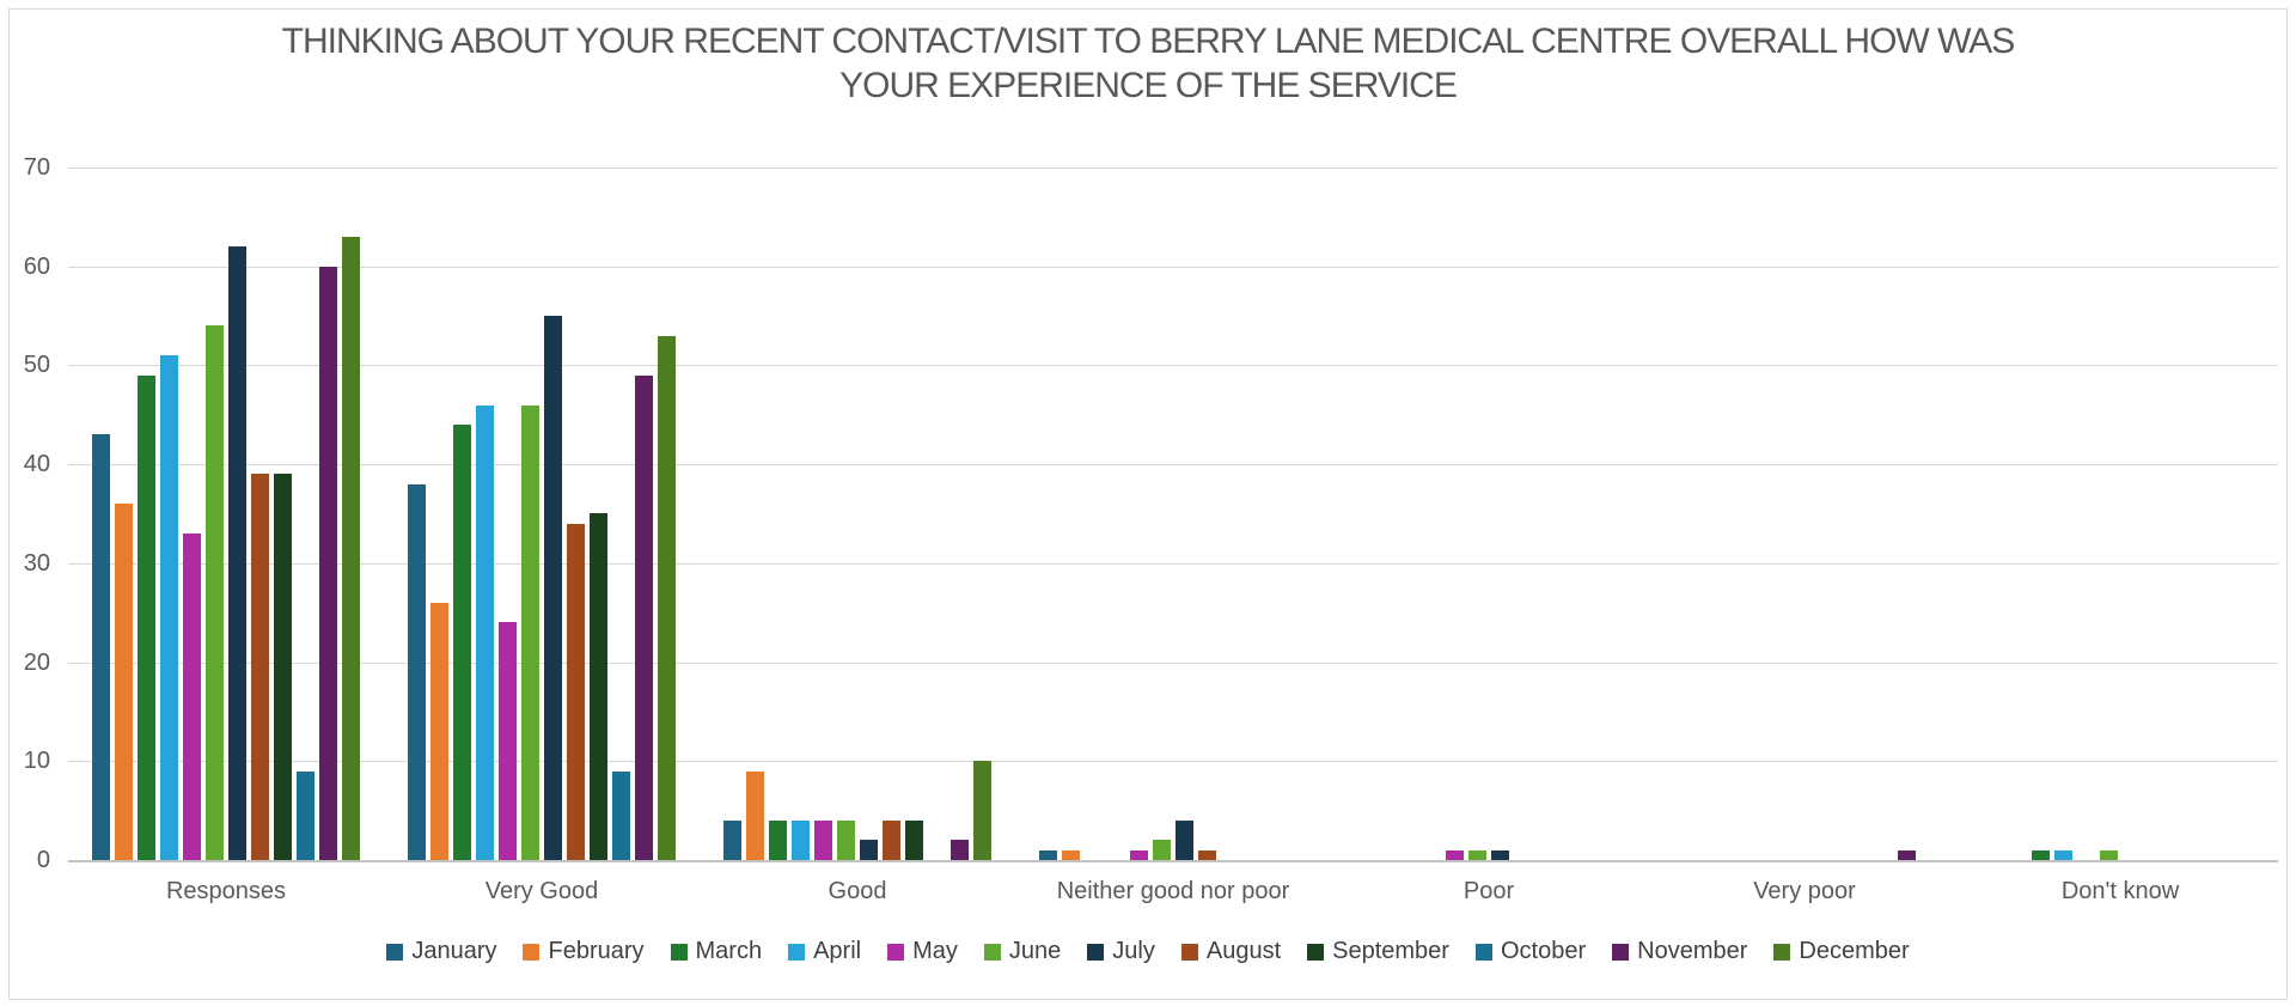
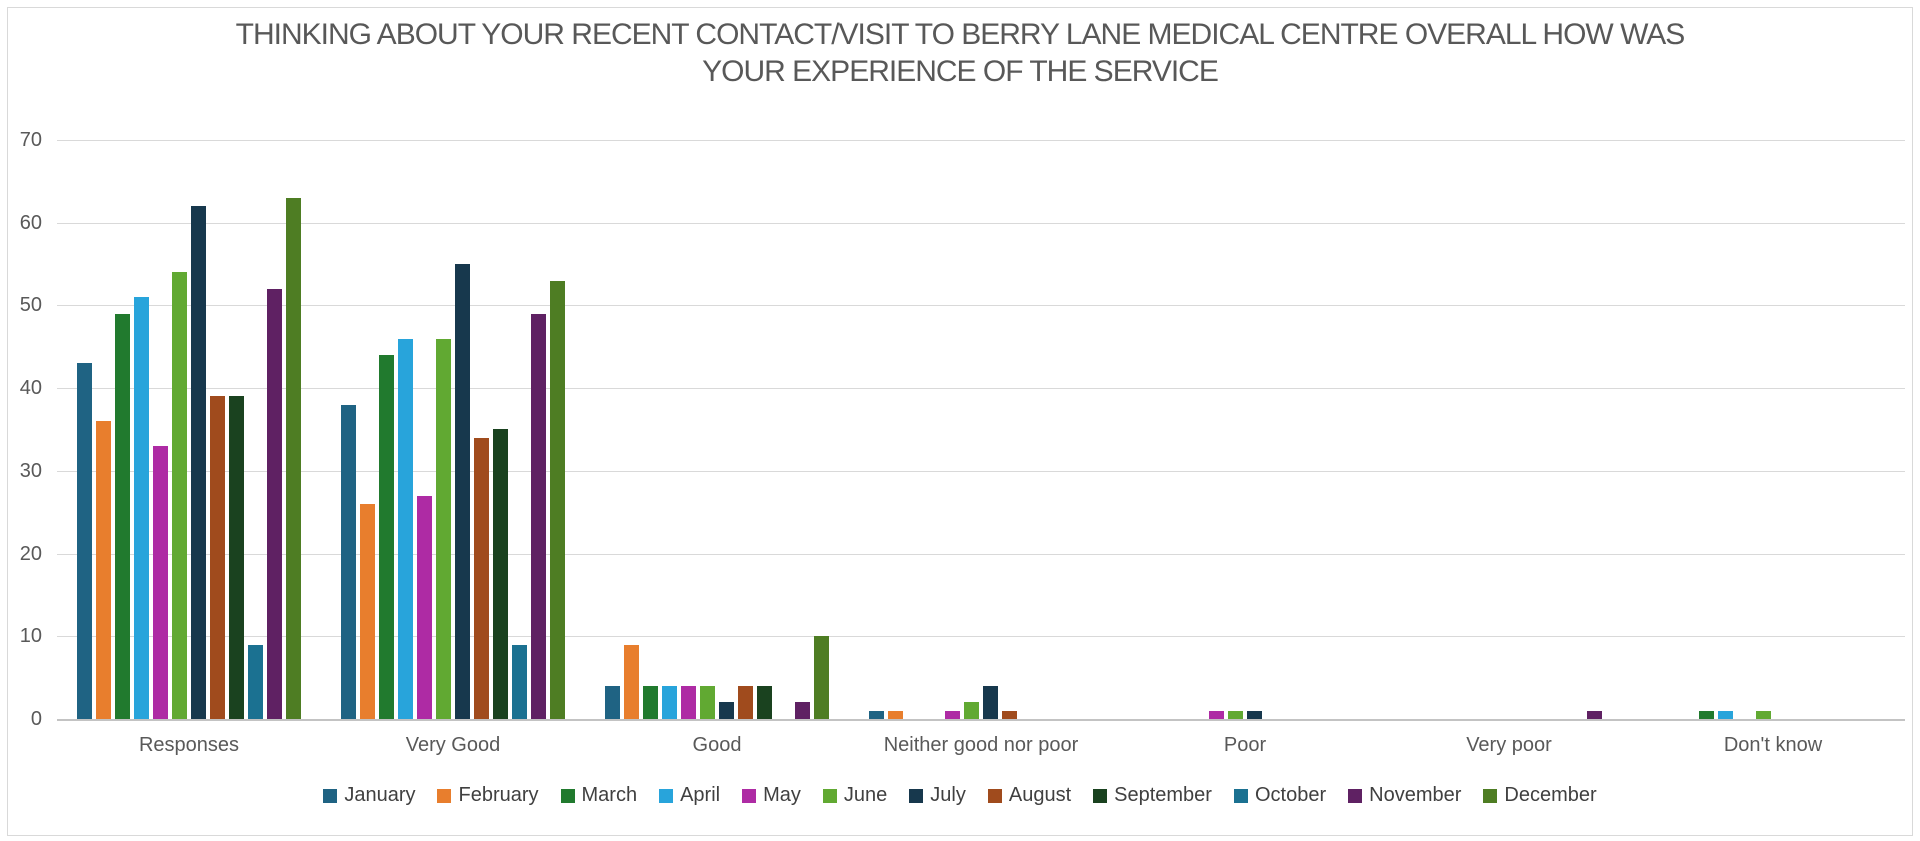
November/Responses: 60 -> 52
May/Very Good: 24 -> 27
